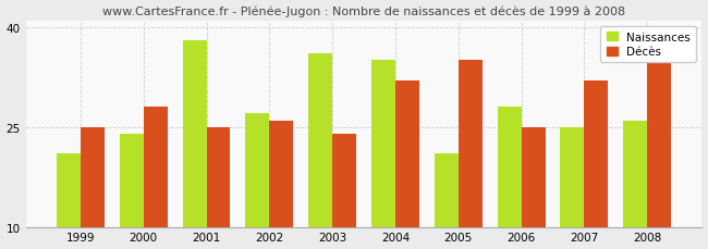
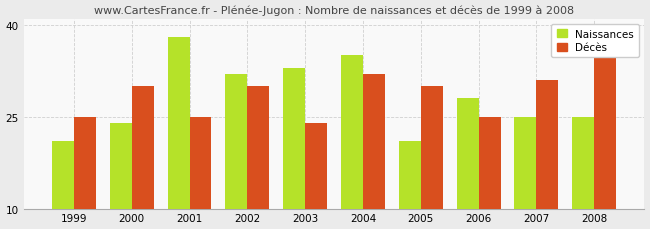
Décès/2000: 28 -> 30
Naissances/2002: 27 -> 32
Décès/2002: 26 -> 30
Naissances/2003: 36 -> 33
Décès/2005: 35 -> 30
Décès/2007: 32 -> 31
Naissances/2008: 26 -> 25
